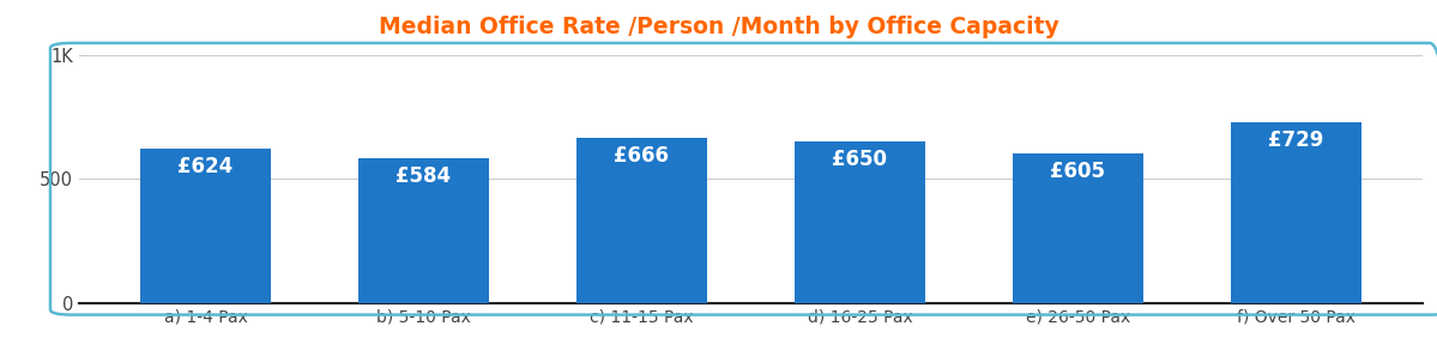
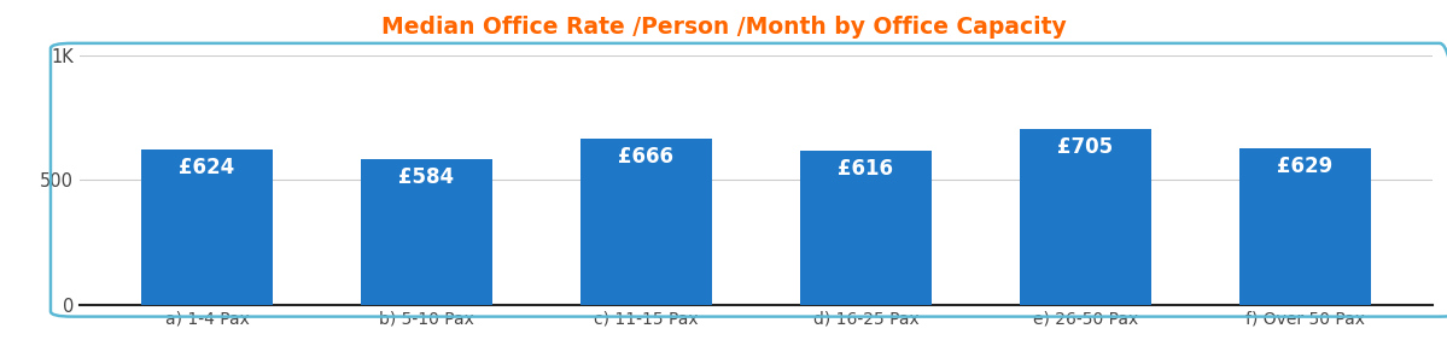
d) 16-25 Pax: £650 -> £616
e) 26-50 Pax: £605 -> £705
f) Over 50 Pax: £729 -> £629
